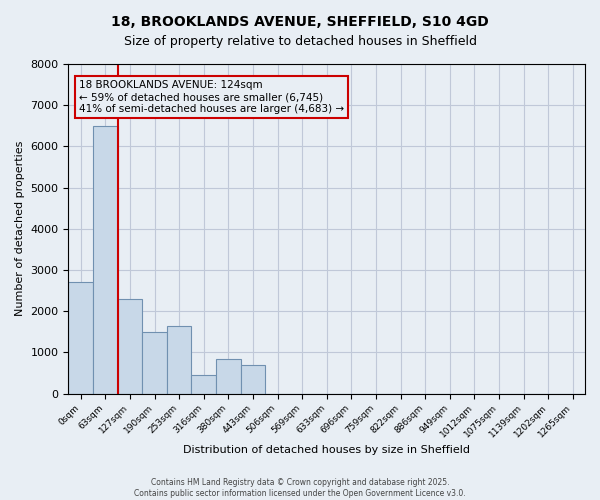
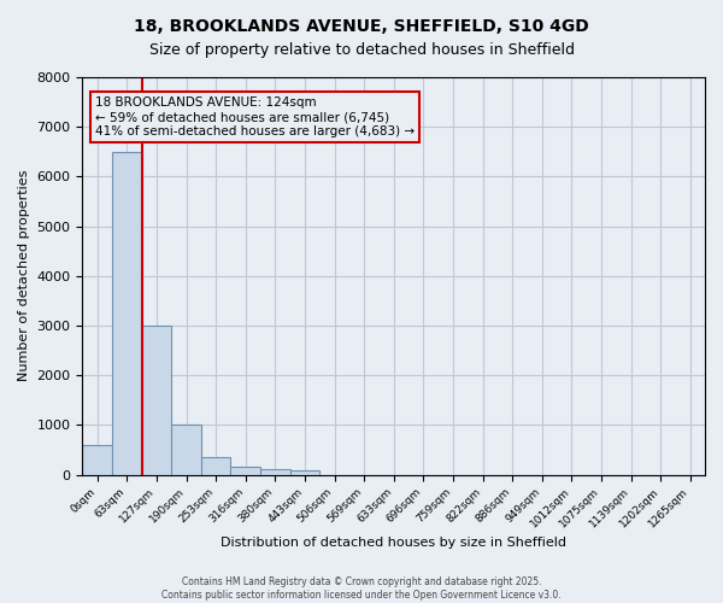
0sqm: 2700 -> 600
127sqm: 2300 -> 3000
190sqm: 1500 -> 1000
253sqm: 1650 -> 350
316sqm: 450 -> 150
380sqm: 850 -> 100
443sqm: 700 -> 80
